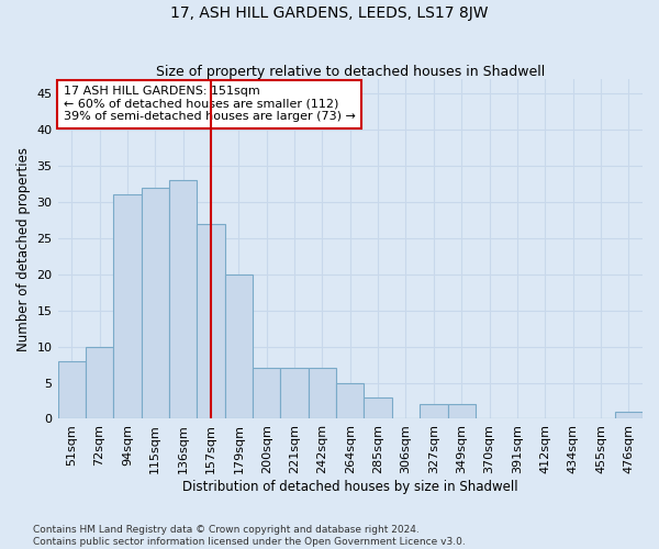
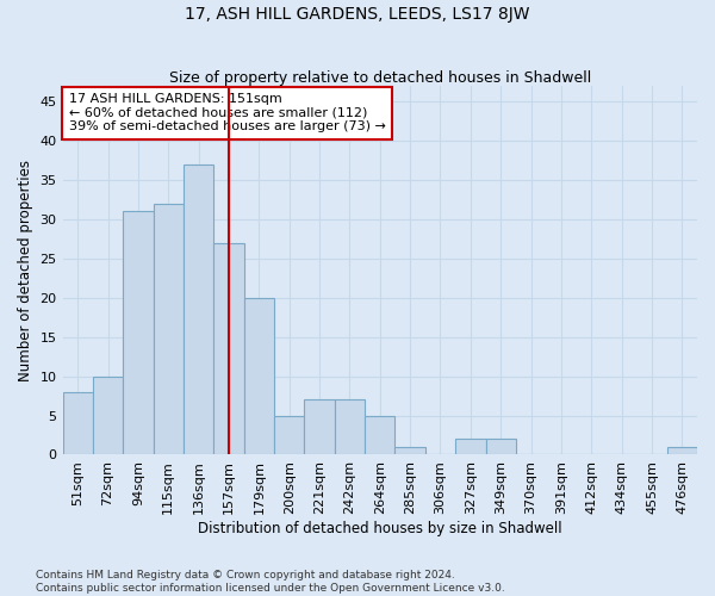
136sqm: 33 -> 37
200sqm: 7 -> 5
285sqm: 3 -> 1
